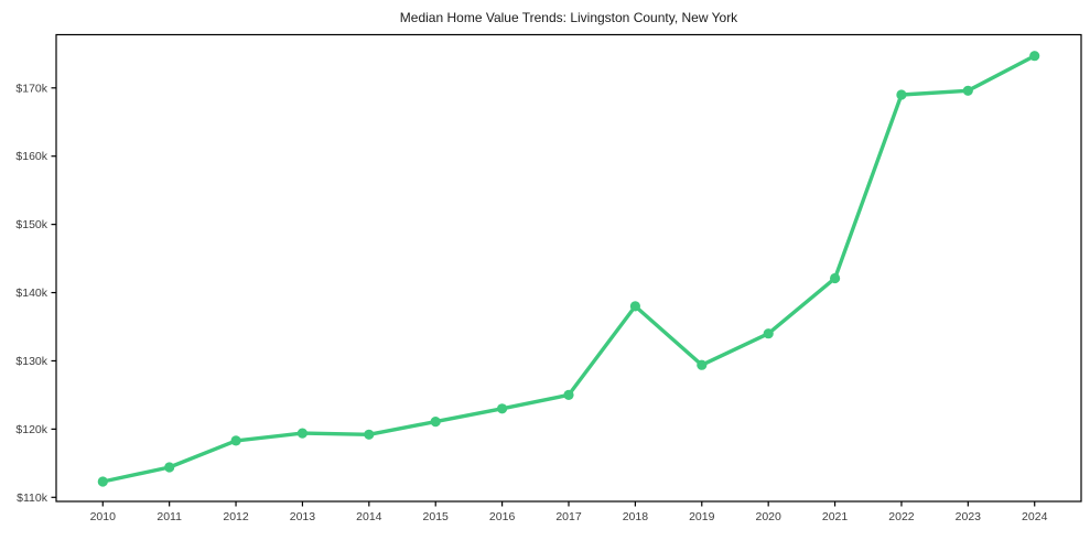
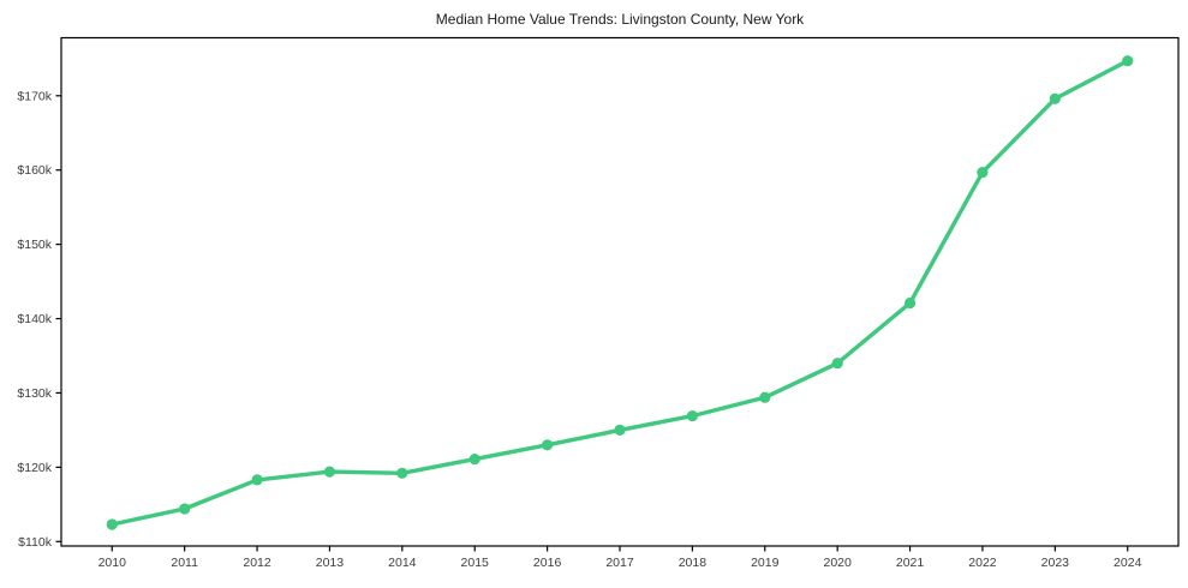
2018: $138k -> $127k
2022: $169k -> $160k
